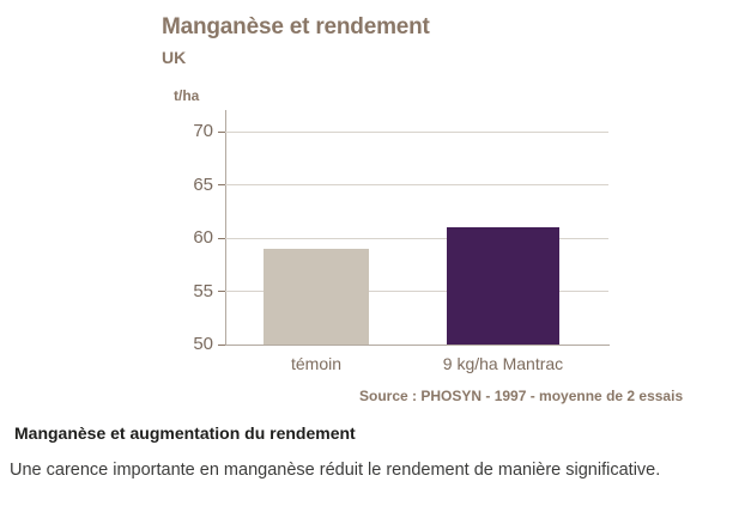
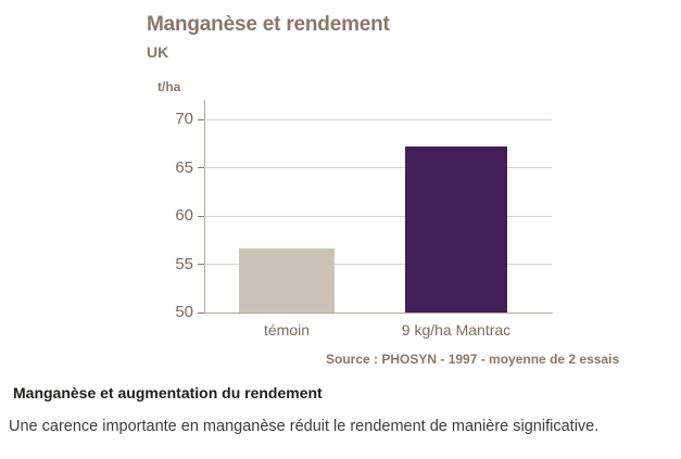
témoin: 59 -> 57
9 kg/ha Mantrac: 61 -> 67
